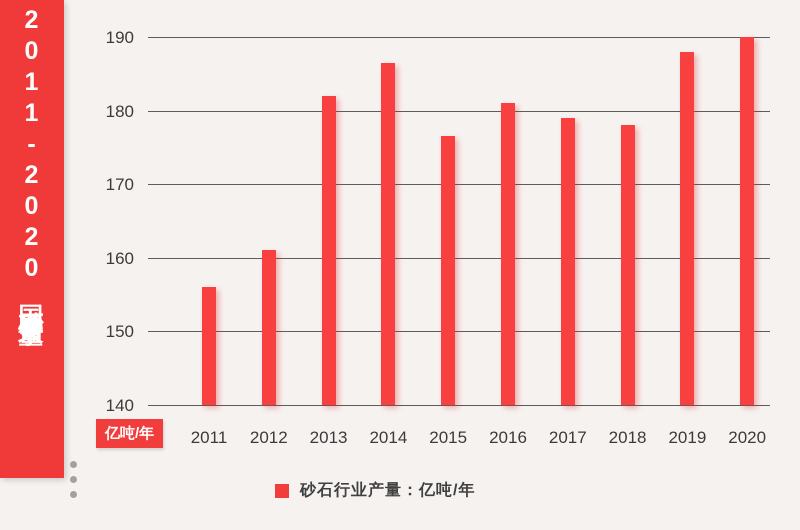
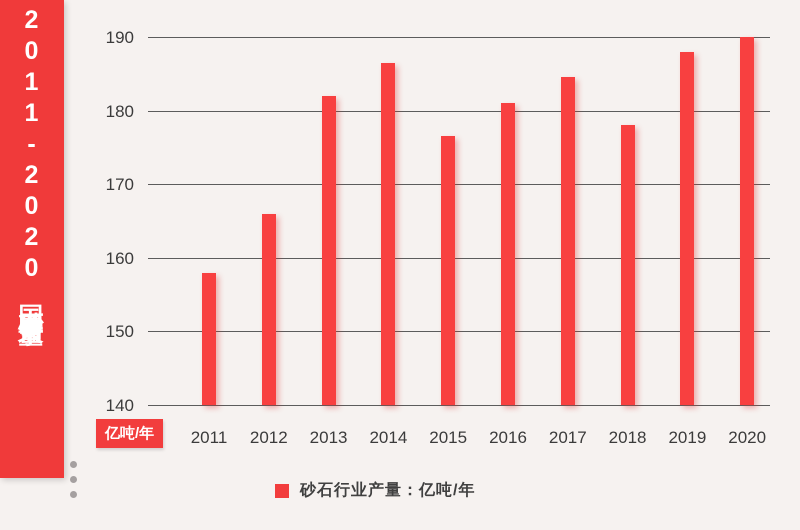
2011: 156 -> 158
2012: 161 -> 166
2017: 179 -> 184
